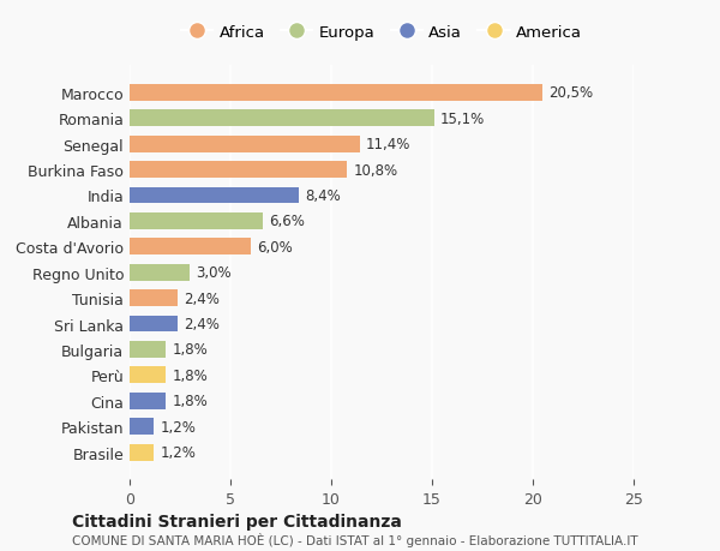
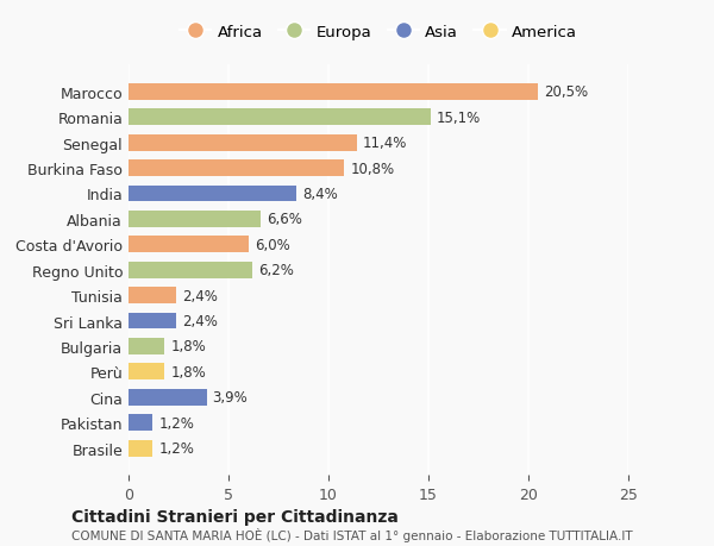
Regno Unito: 3,0% -> 6,2%
Cina: 1,8% -> 3,9%
